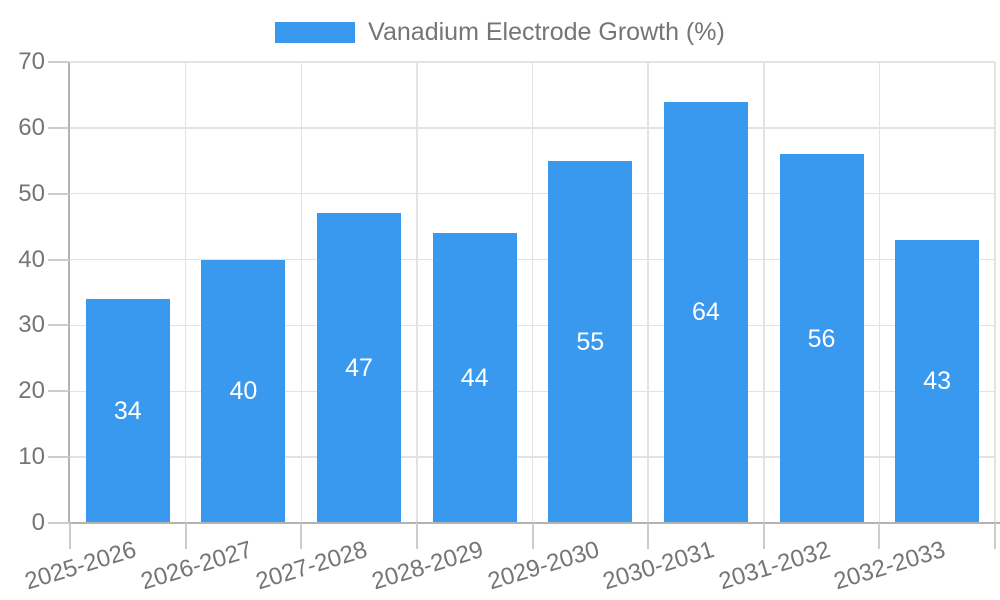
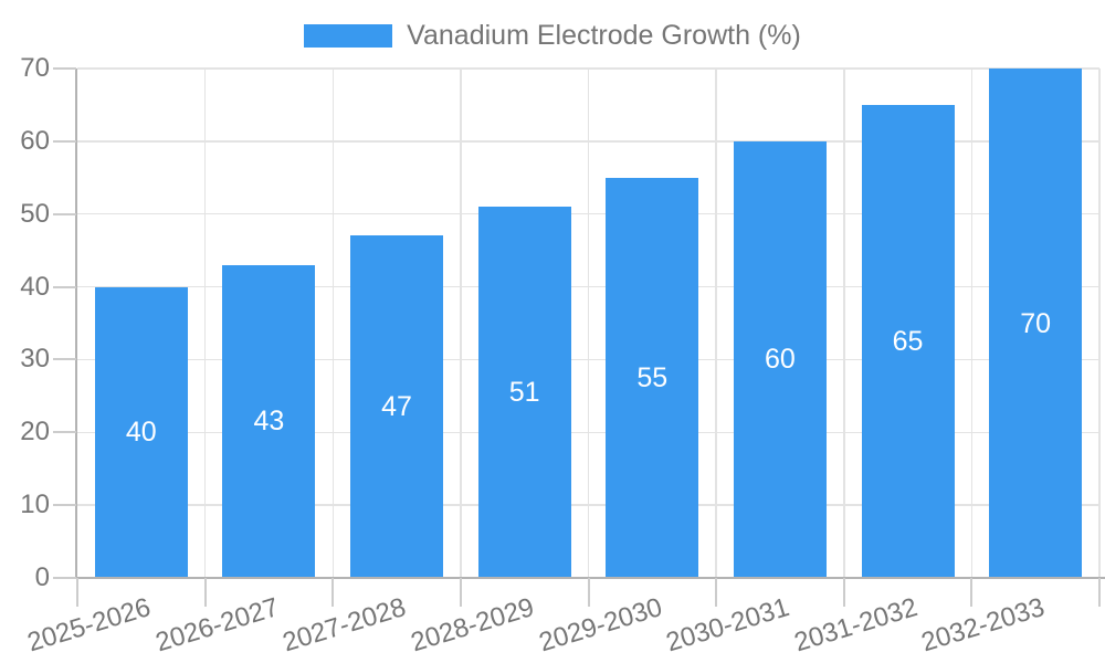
2025-2026: 34 -> 40
2026-2027: 40 -> 43
2028-2029: 44 -> 51
2030-2031: 64 -> 60
2031-2032: 56 -> 65
2032-2033: 43 -> 70
